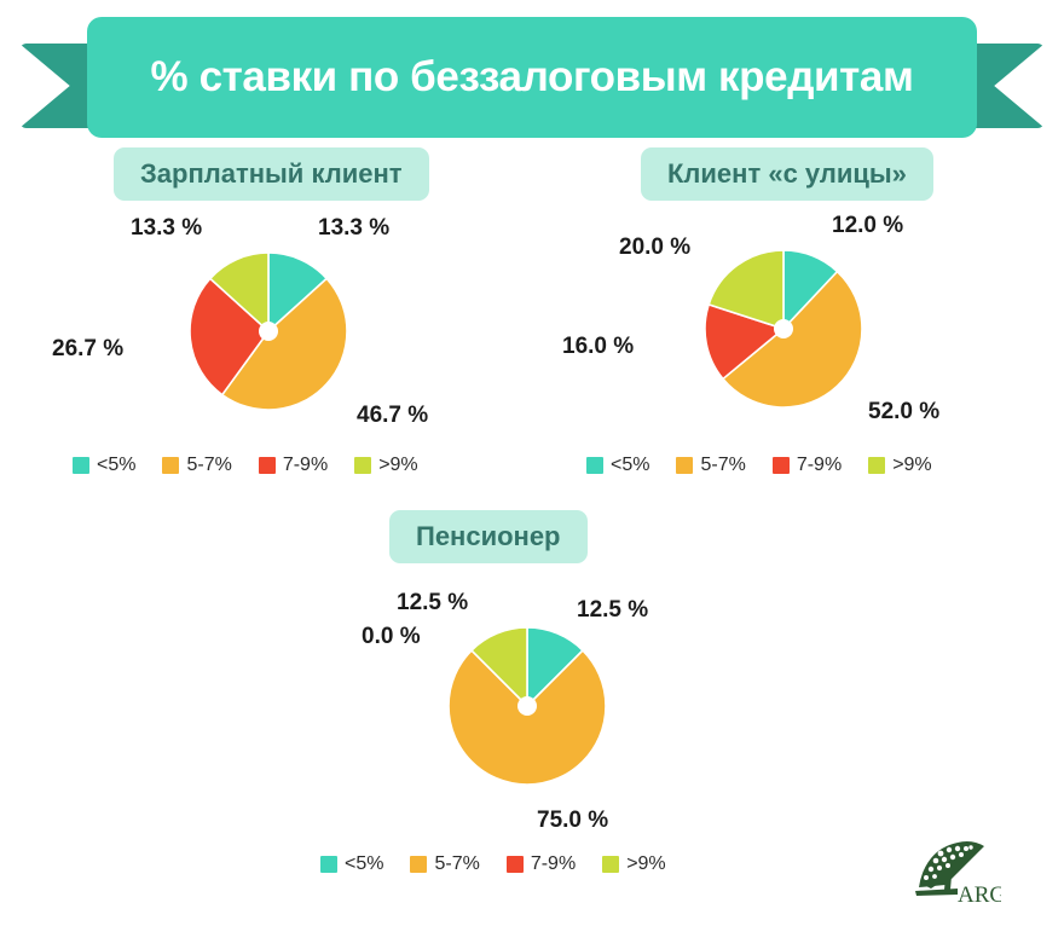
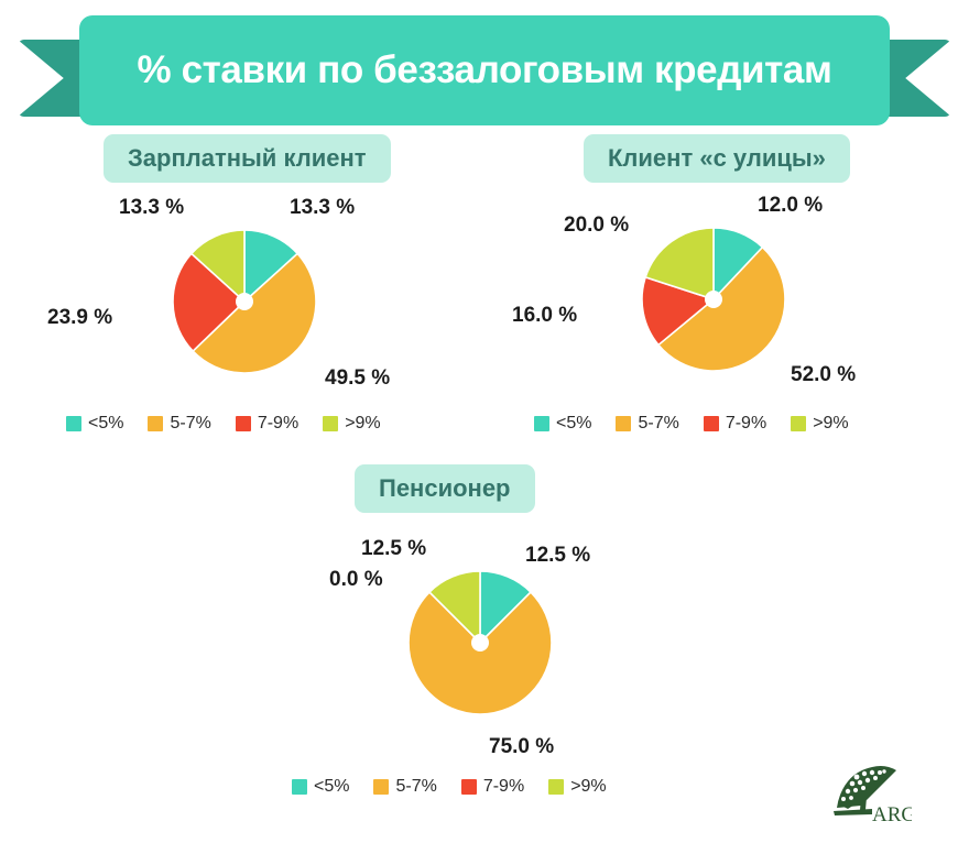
Зарплатный клиент/5-7%: 46.7 -> 49.5
Зарплатный клиент/7-9%: 26.7 -> 23.9
